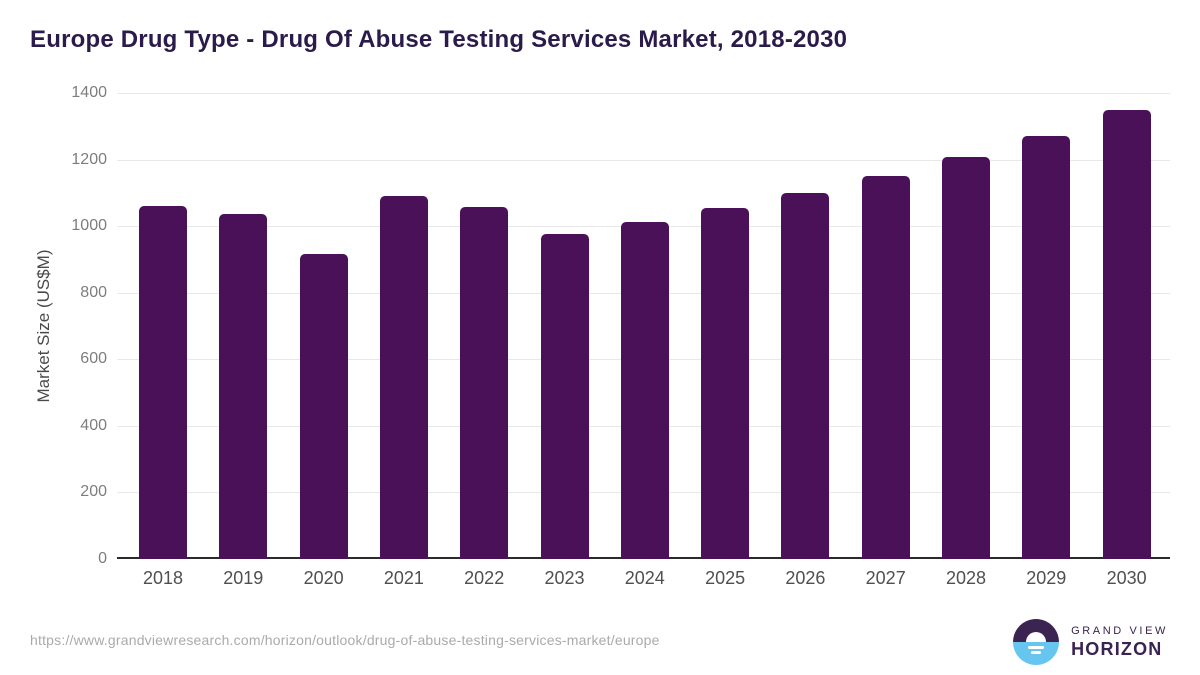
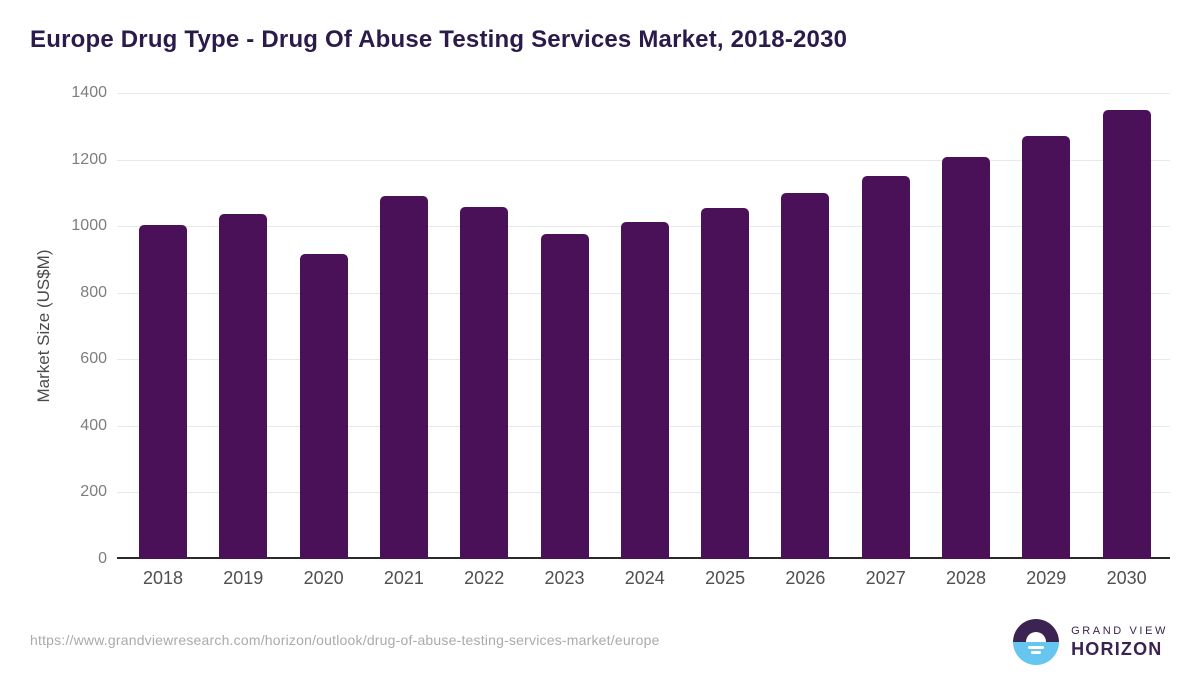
2018: 1060 -> 1000
